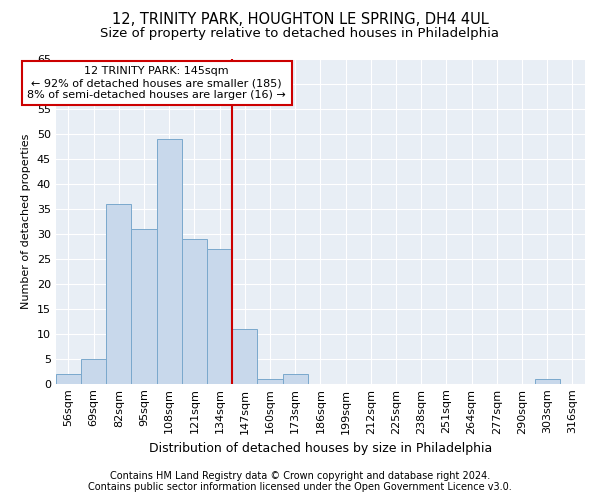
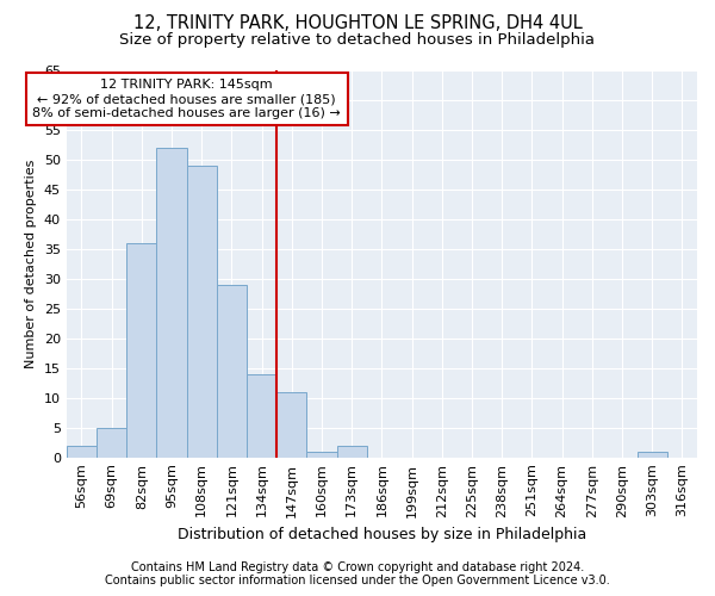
95sqm: 31 -> 52
134sqm: 27 -> 14
